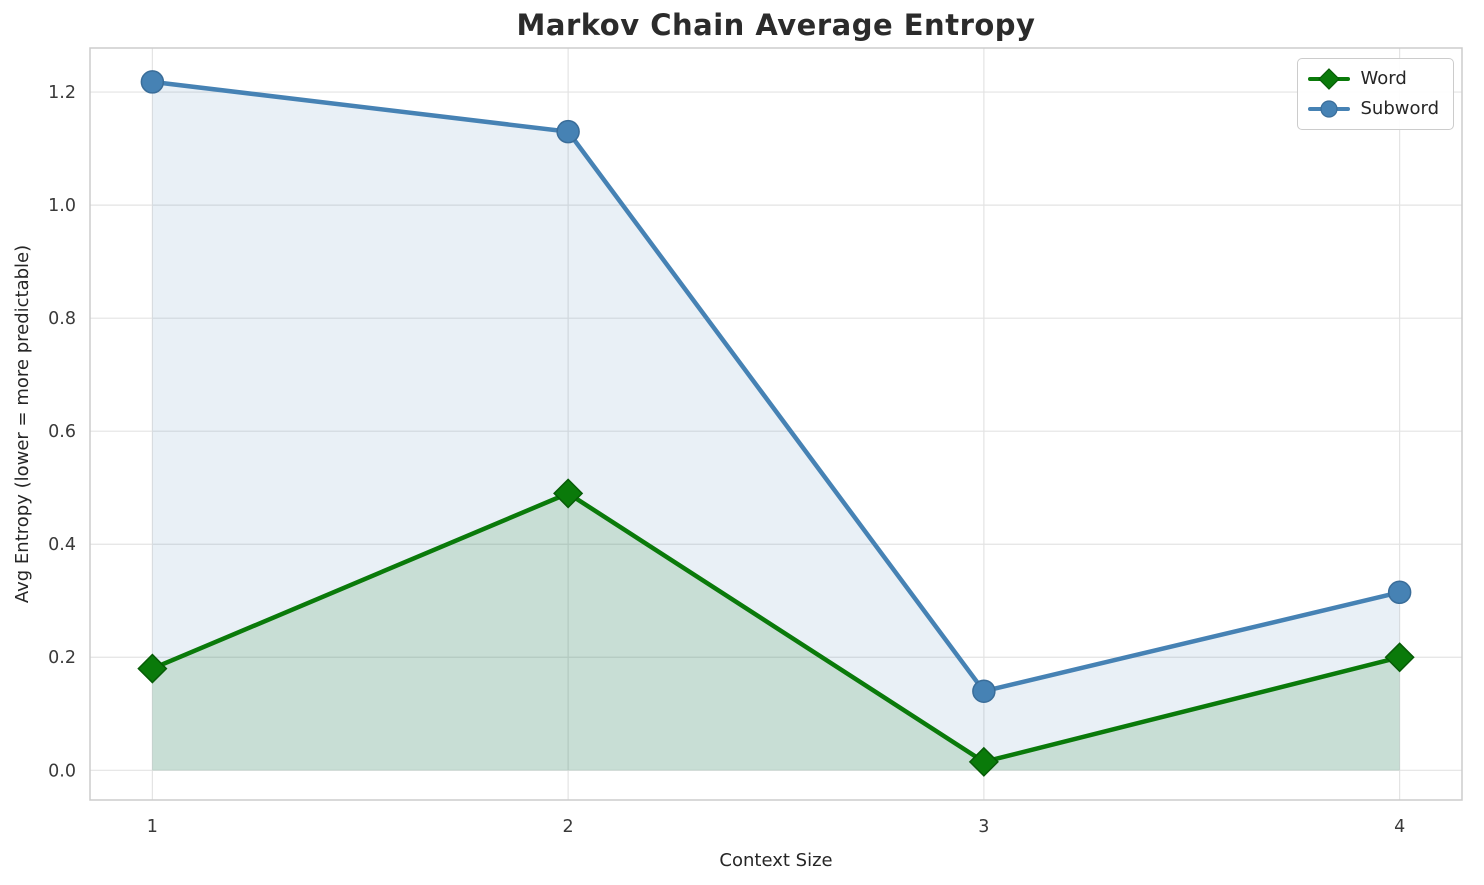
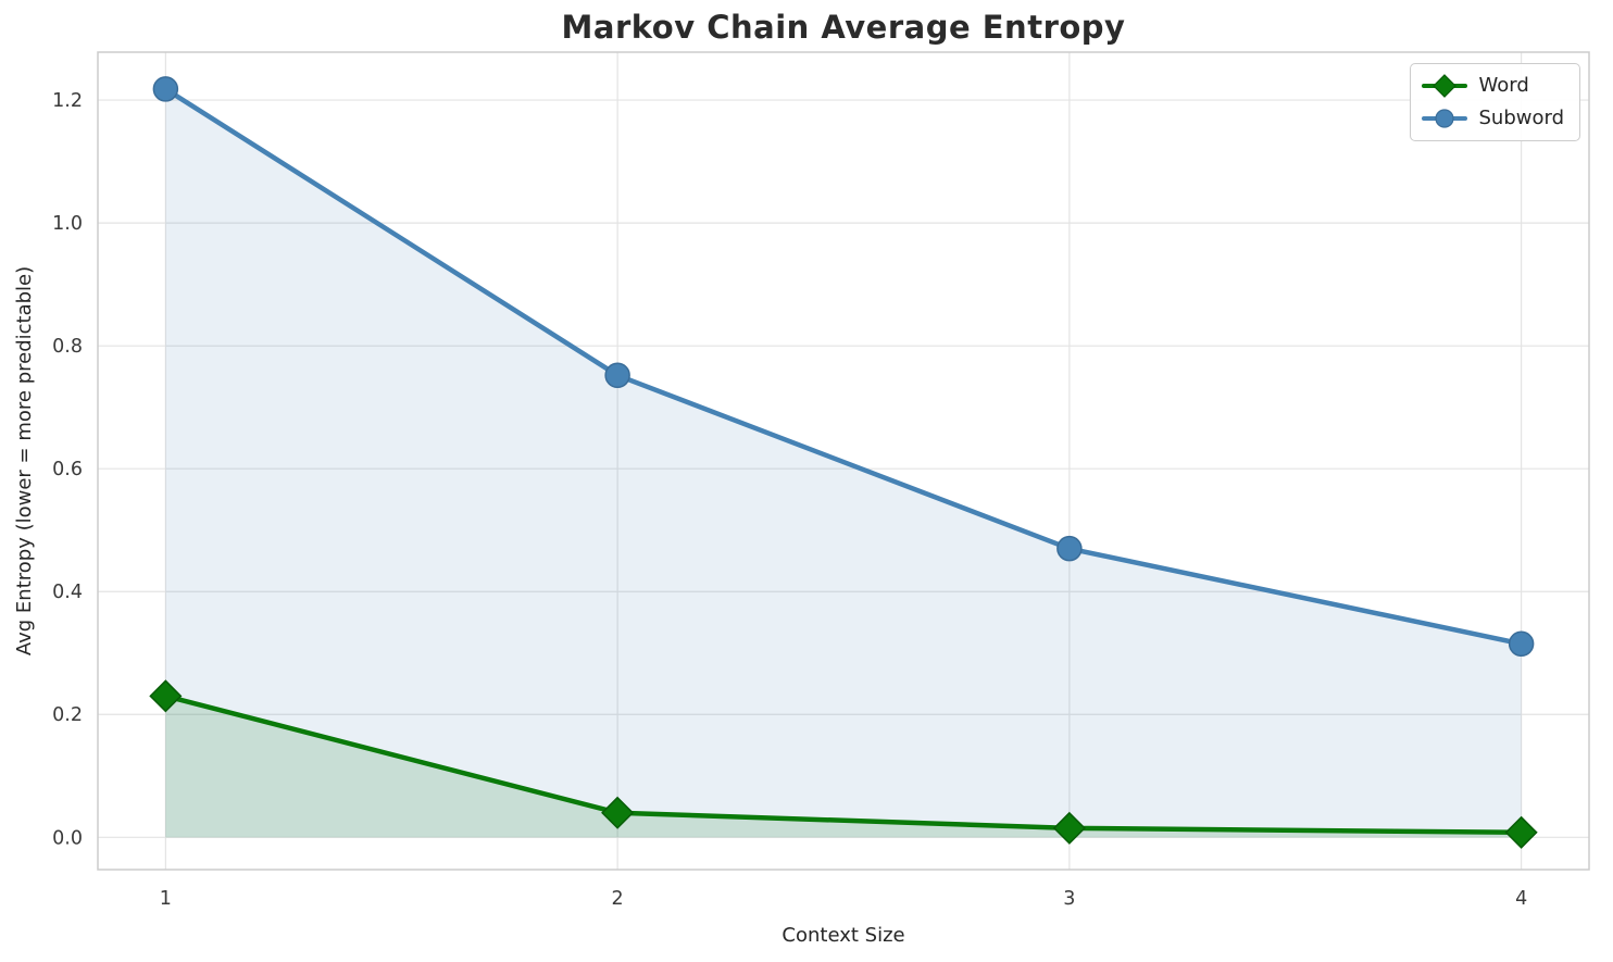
Word/1: 0.18 -> 0.23
Word/2: 0.49 -> 0.04
Subword/2: 1.13 -> 0.75
Subword/3: 0.14 -> 0.47
Word/4: 0.20 -> 0.01
